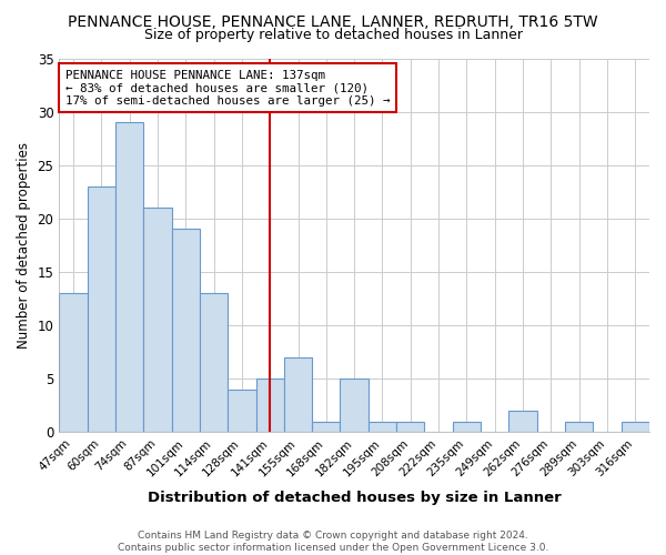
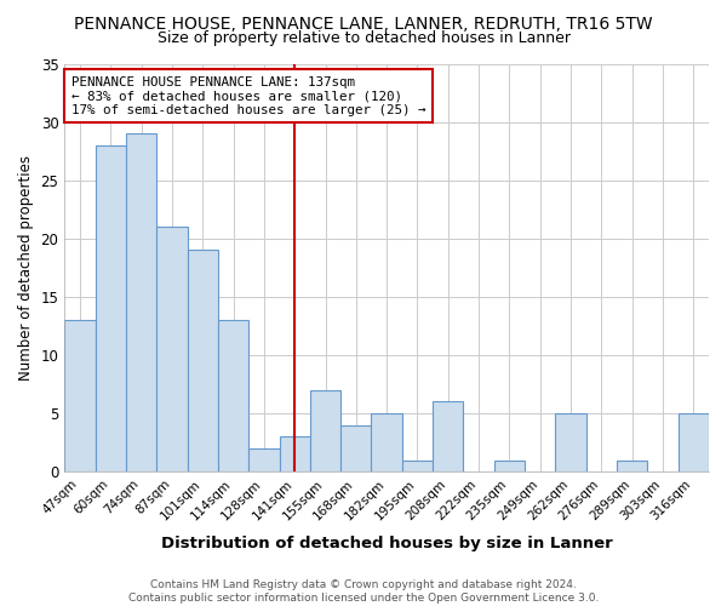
60sqm: 23 -> 28
128sqm: 4 -> 2
141sqm: 5 -> 3
168sqm: 1 -> 4
208sqm: 1 -> 6
262sqm: 2 -> 5
316sqm: 1 -> 5
